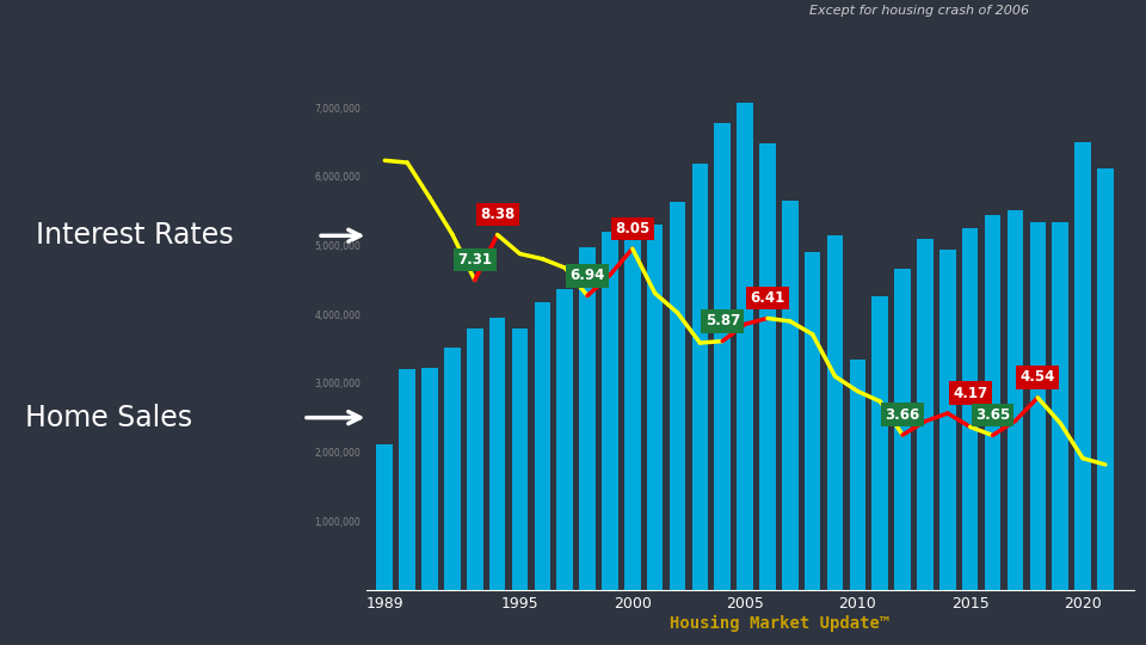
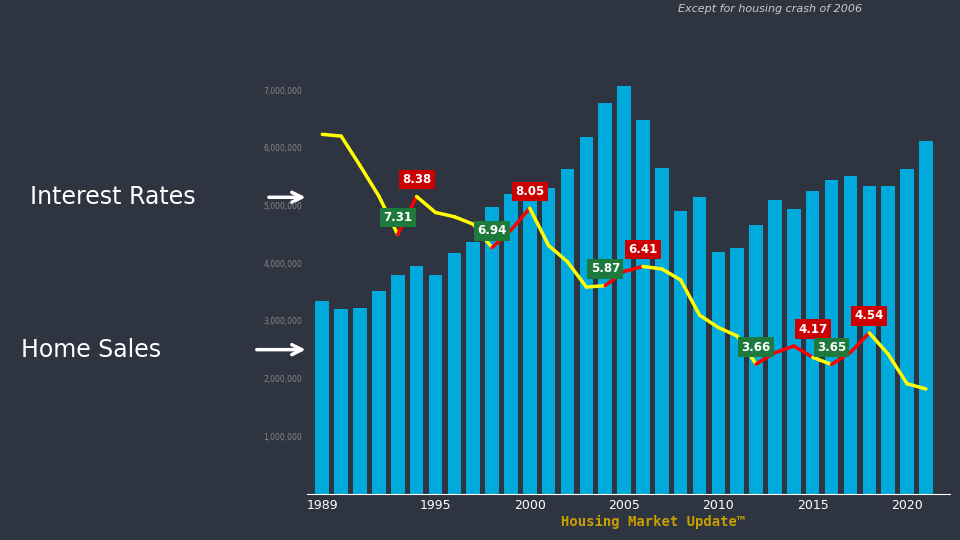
1989: 2,120,000 -> 3,340,000
2010: 3,340,000 -> 4,190,000
2020: 6,500,000 -> 5,640,000
